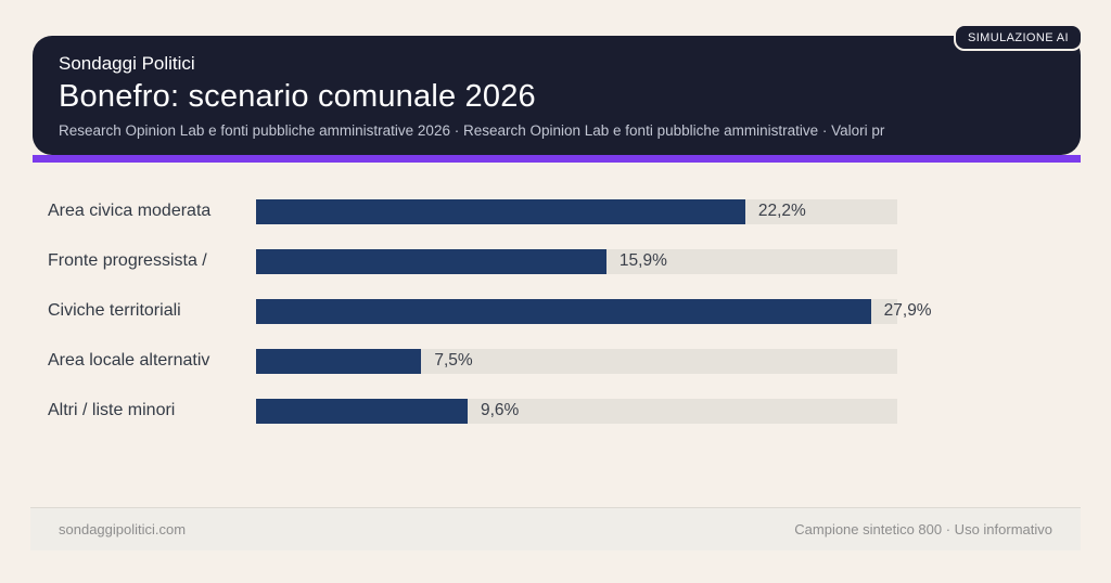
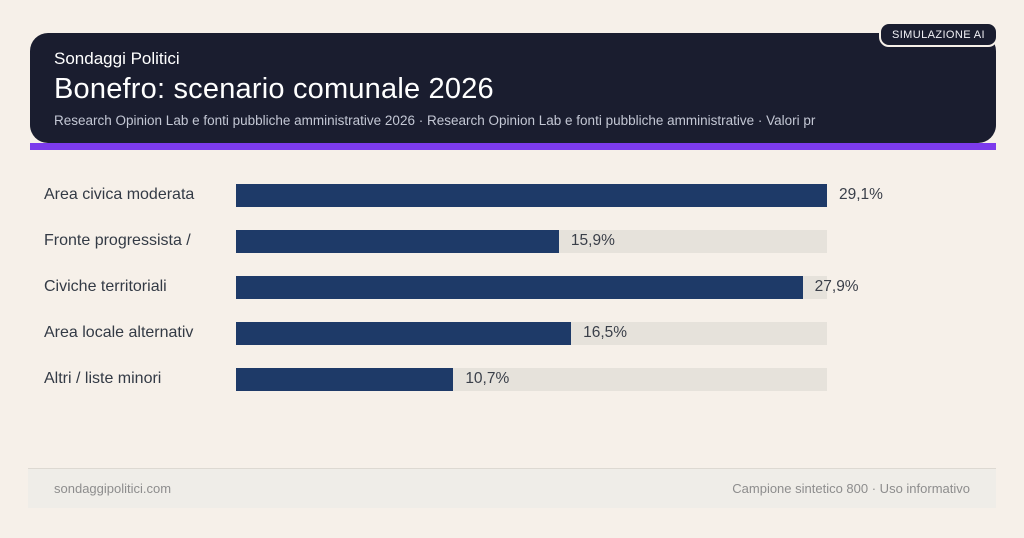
Area civica moderata: 22,2% -> 29,1%
Area locale alternativ: 7,5% -> 16,5%
Altri / liste minori: 9,6% -> 10,7%
